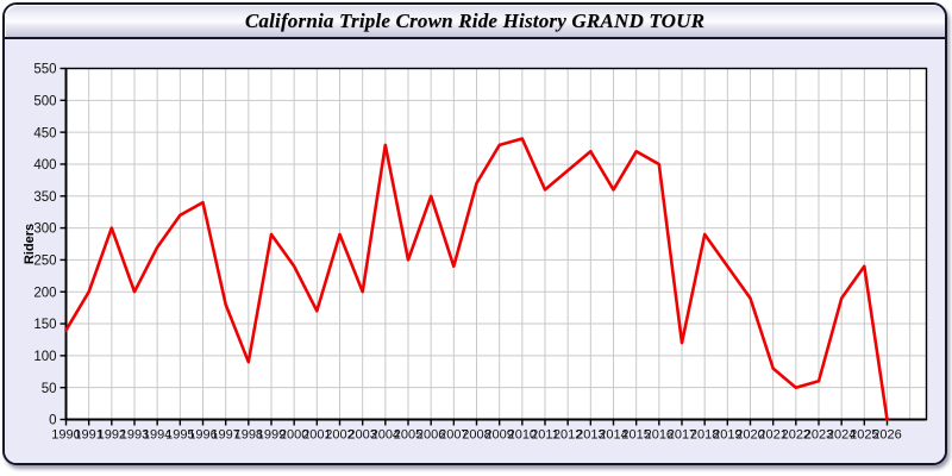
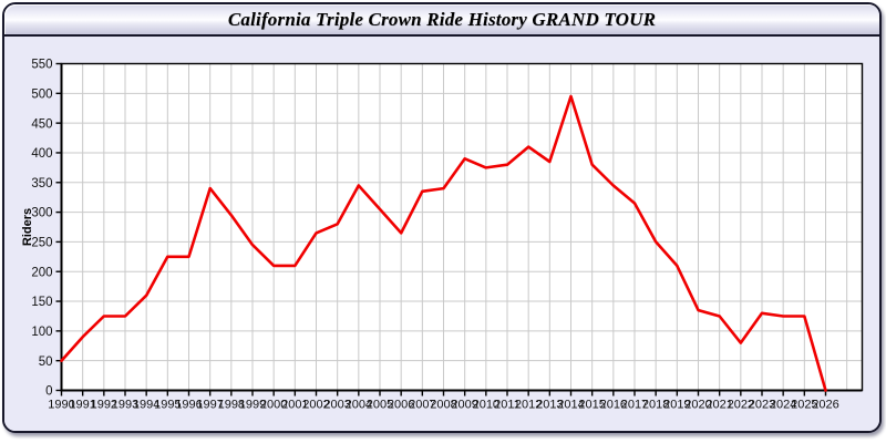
1990: 140 -> 50
1991: 200 -> 90
1992: 300 -> 120
1993: 200 -> 120
1994: 270 -> 160
1995: 320 -> 220
1996: 340 -> 220
1997: 180 -> 340
1998: 90 -> 300
1999: 290 -> 240
2000: 240 -> 210
2001: 170 -> 210
2002: 290 -> 260
2003: 200 -> 280
2004: 430 -> 340
2005: 250 -> 300
2006: 350 -> 260
2007: 240 -> 340
2008: 370 -> 340
2009: 430 -> 390
2010: 440 -> 380
2011: 360 -> 380
2012: 390 -> 410
2013: 420 -> 380
2014: 360 -> 500
2015: 420 -> 380
2016: 400 -> 340
2017: 120 -> 320
2018: 290 -> 250
2019: 240 -> 210
2020: 190 -> 140
2021: 80 -> 120
2022: 50 -> 80
2023: 60 -> 130
2024: 190 -> 120
2025: 240 -> 120
